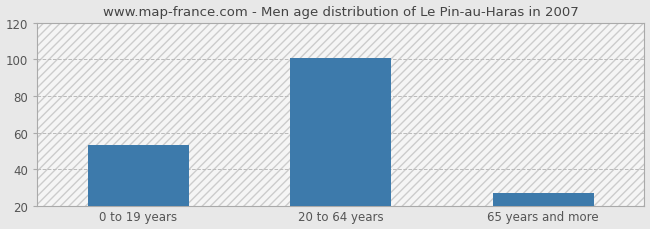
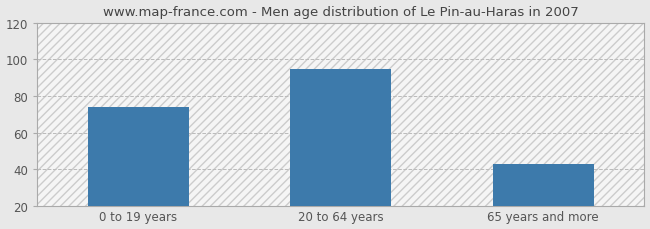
0 to 19 years: 53 -> 74
20 to 64 years: 101 -> 95
65 years and more: 27 -> 43
